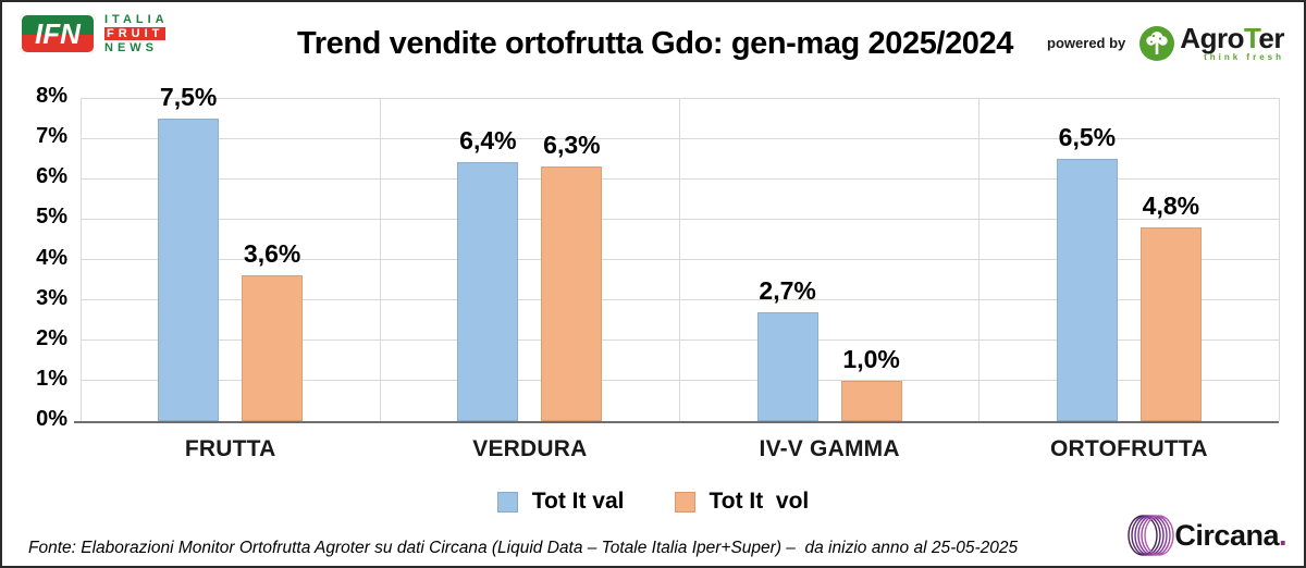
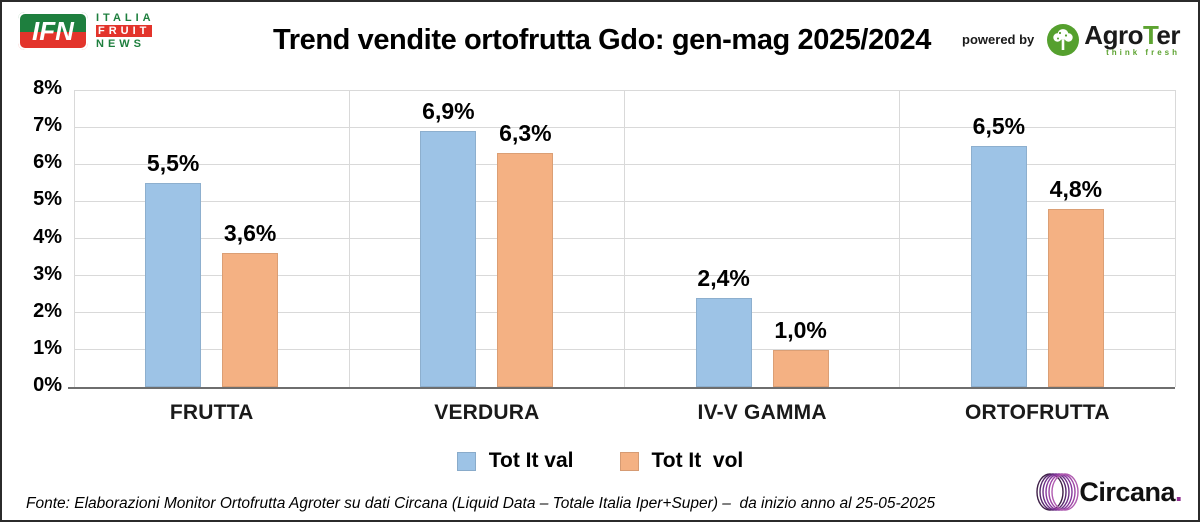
Tot It val/FRUTTA: 7,5% -> 5,5%
Tot It val/VERDURA: 6,4% -> 6,9%
Tot It val/IV-V GAMMA: 2,7% -> 2,4%
